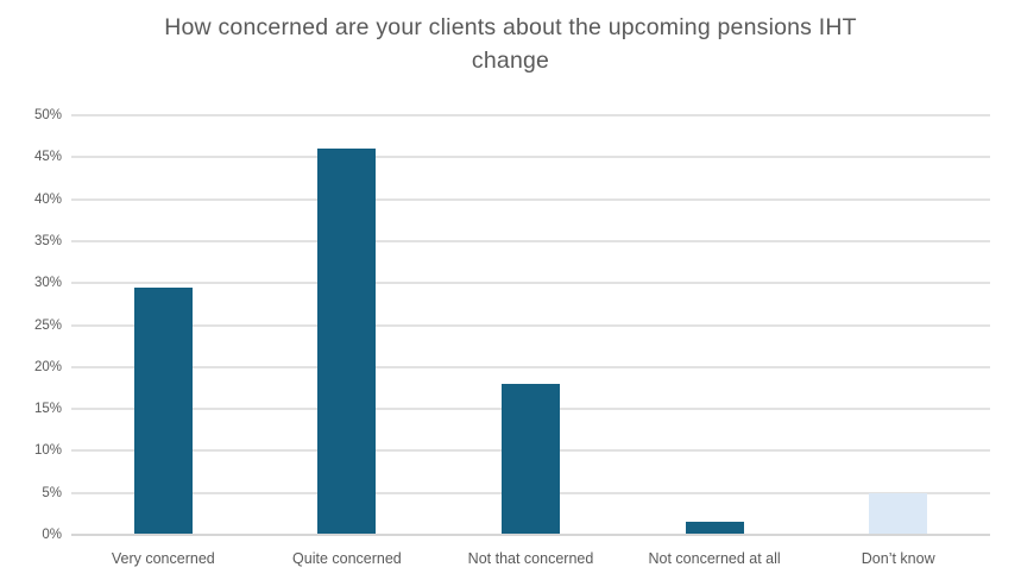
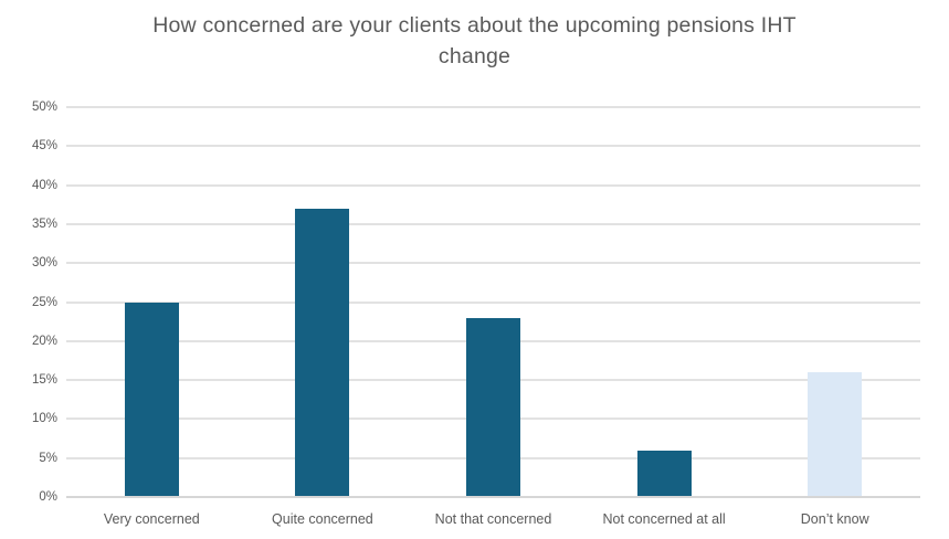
Very concerned: 30% -> 25%
Quite concerned: 46% -> 37%
Not that concerned: 18% -> 23%
Not concerned at all: 2% -> 6%
Don’t know: 5% -> 16%
